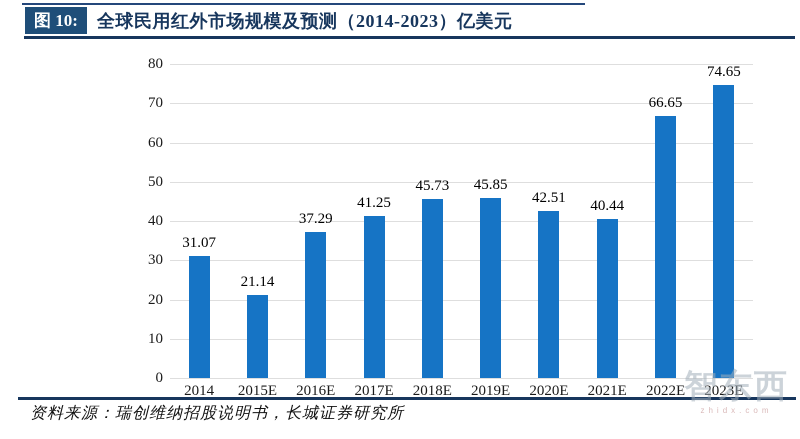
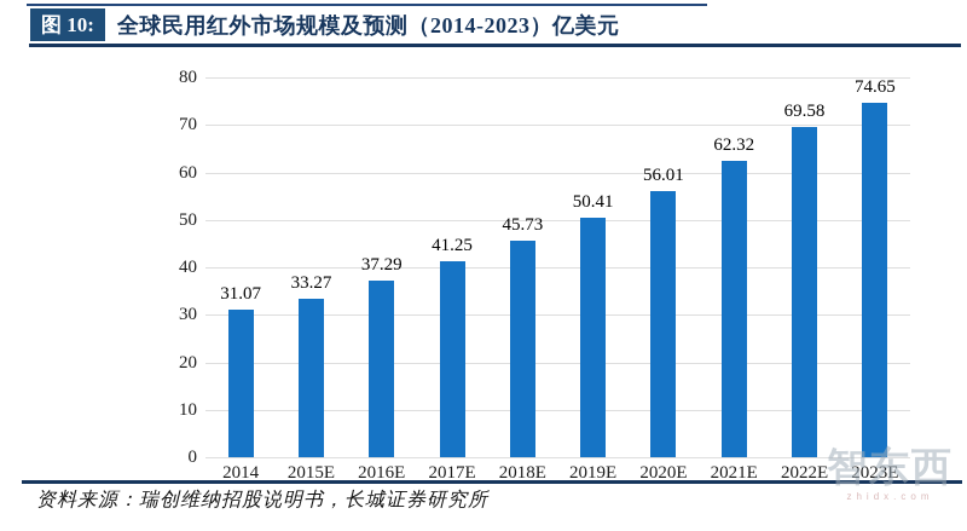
2015E: 21.14 -> 33.27
2019E: 45.85 -> 50.41
2020E: 42.51 -> 56.01
2021E: 40.44 -> 62.32
2022E: 66.65 -> 69.58
